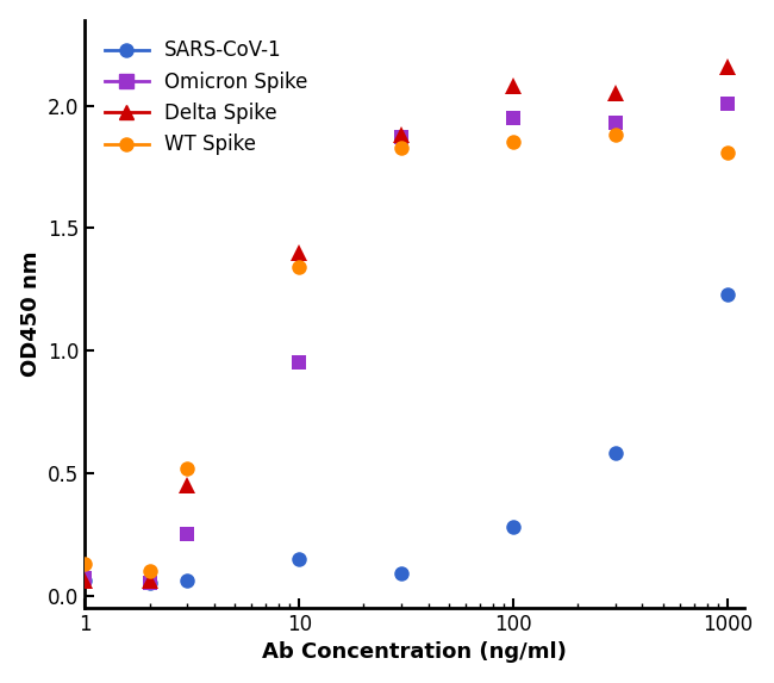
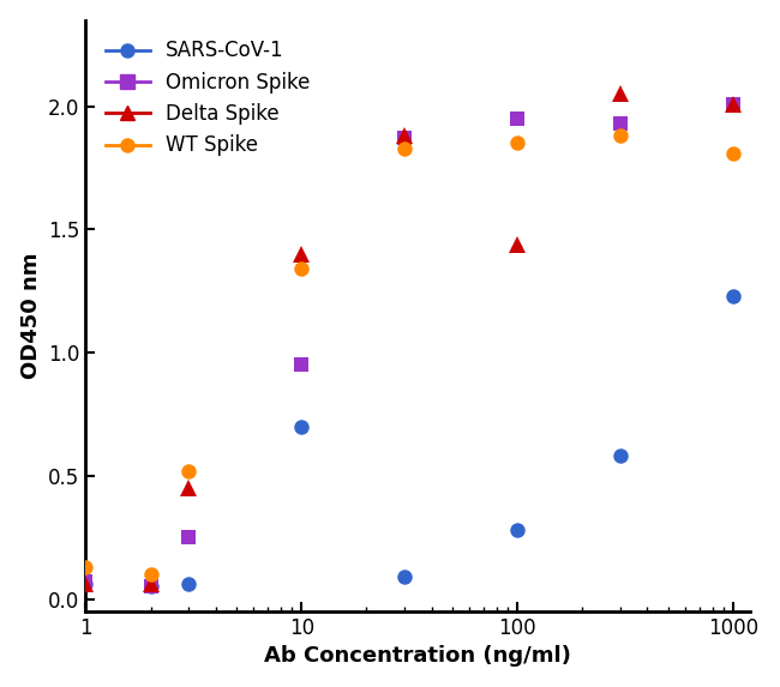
SARS-CoV-1/10: 0.15 -> 0.70
Delta Spike/100: 2.08 -> 1.44
Delta Spike/1000: 2.16 -> 2.01
